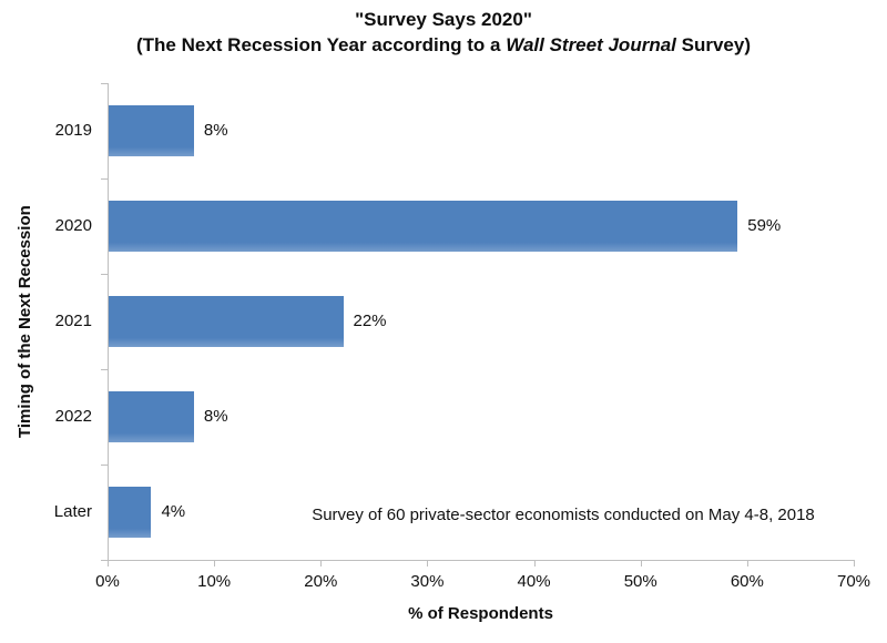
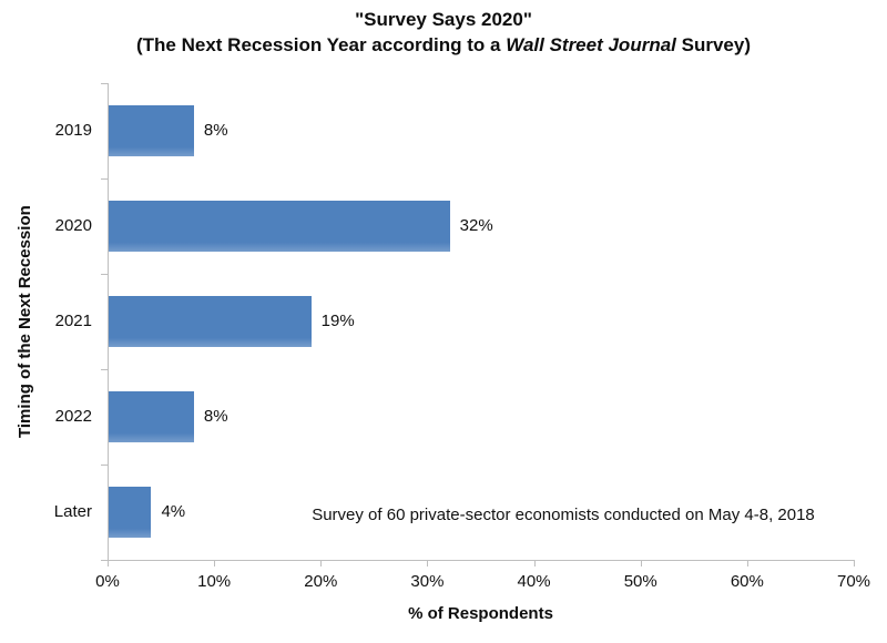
2020: 59% -> 32%
2021: 22% -> 19%
